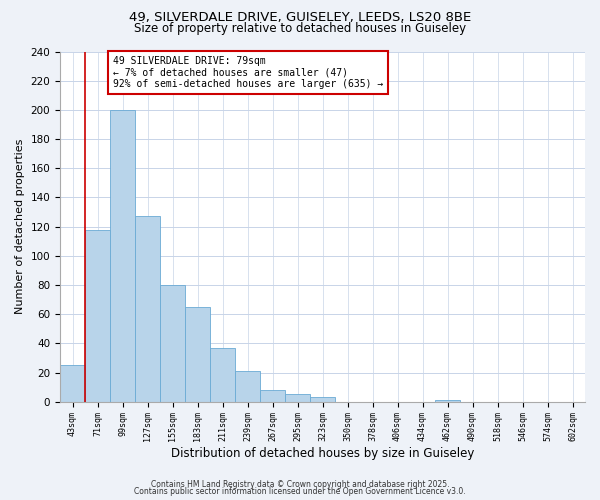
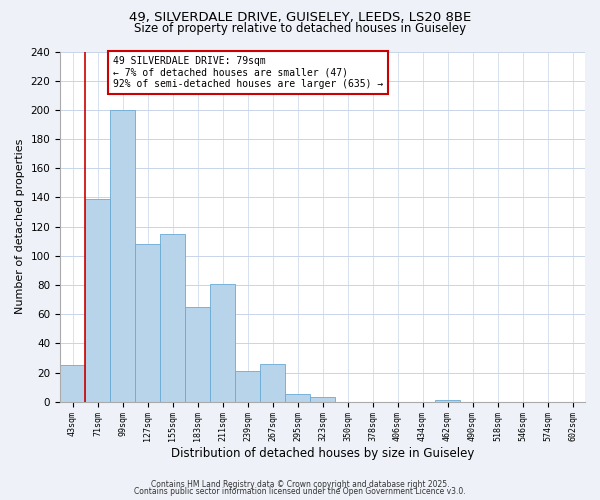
71sqm: 118 -> 139
127sqm: 127 -> 108
155sqm: 80 -> 115
211sqm: 37 -> 81
267sqm: 8 -> 26
